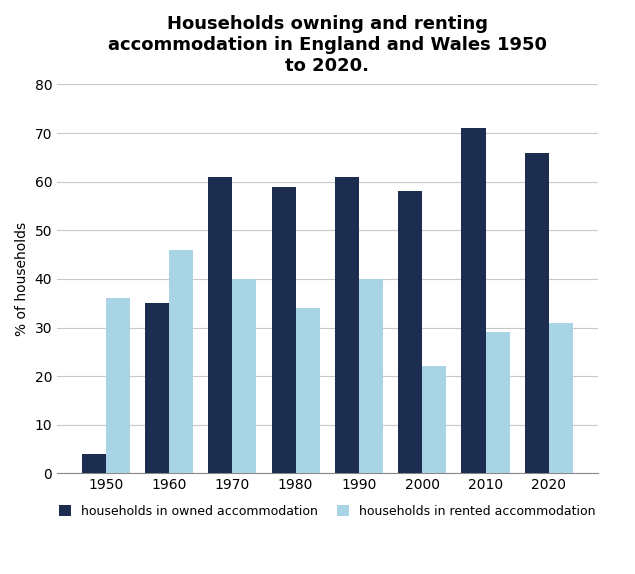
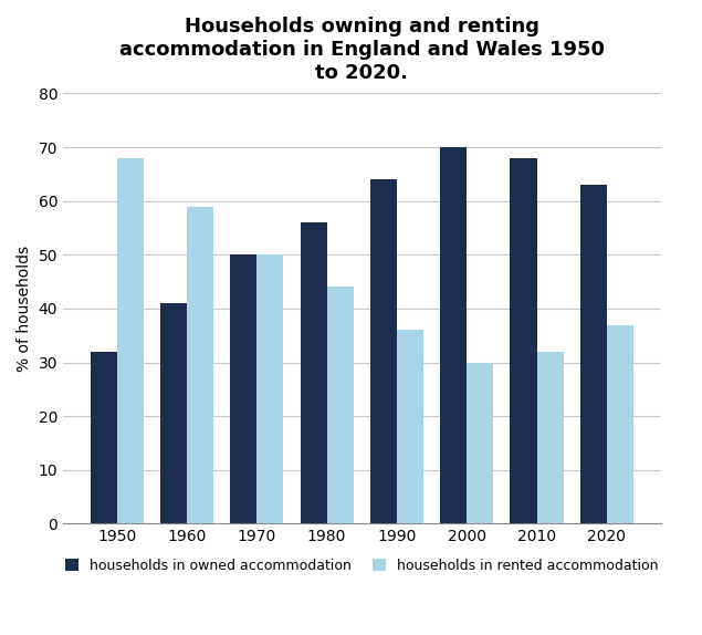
households in owned accommodation/1950: 4 -> 32
households in rented accommodation/1950: 36 -> 68
households in owned accommodation/1960: 35 -> 41
households in rented accommodation/1960: 46 -> 59
households in owned accommodation/1970: 61 -> 50
households in rented accommodation/1970: 40 -> 50
households in owned accommodation/1980: 59 -> 56
households in rented accommodation/1980: 34 -> 44
households in owned accommodation/1990: 61 -> 64
households in rented accommodation/1990: 40 -> 36
households in owned accommodation/2000: 58 -> 70
households in rented accommodation/2000: 22 -> 30
households in owned accommodation/2010: 71 -> 68
households in rented accommodation/2010: 29 -> 32
households in owned accommodation/2020: 66 -> 63
households in rented accommodation/2020: 31 -> 37
